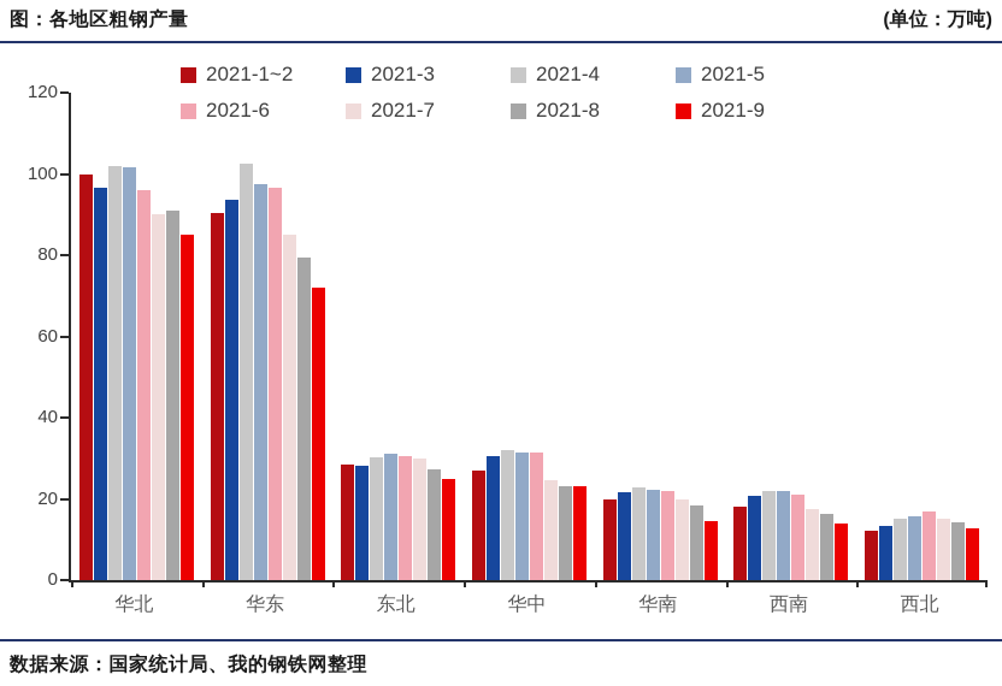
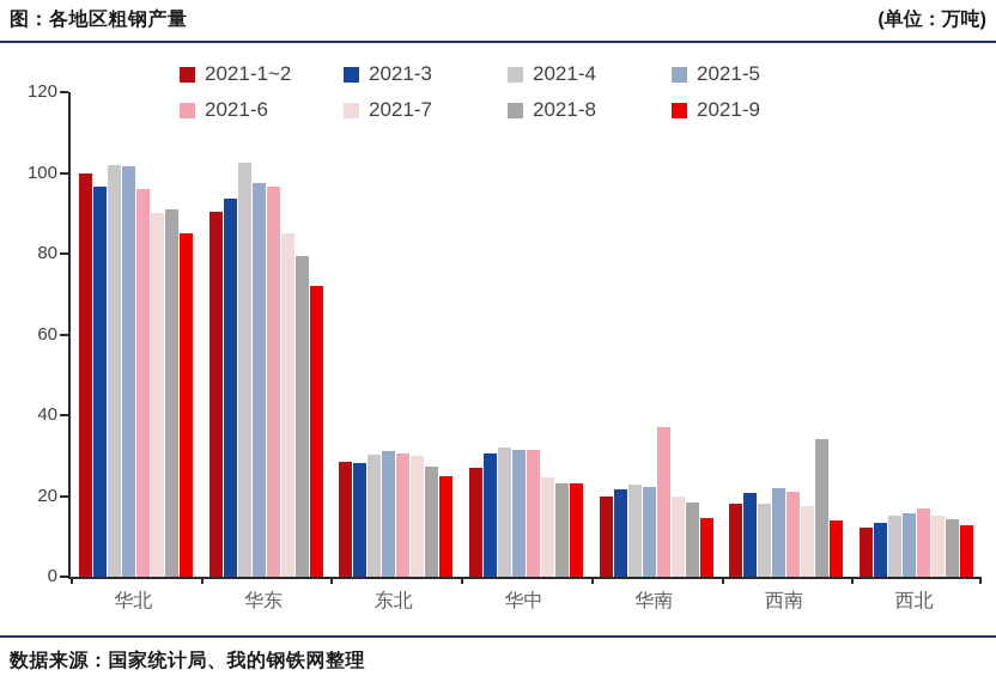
2021-6/华南: 22 -> 37
2021-4/西南: 22 -> 18
2021-8/西南: 16 -> 34
